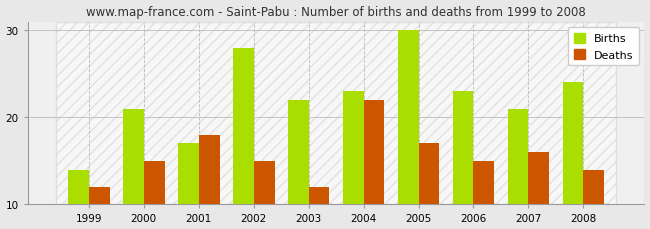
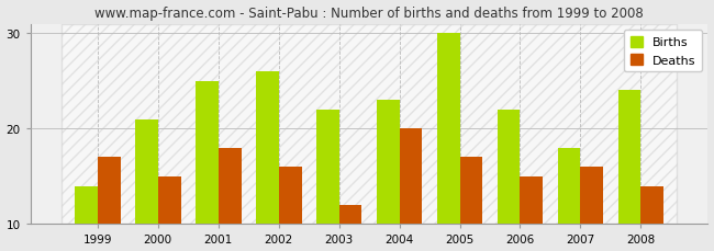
Deaths/1999: 12 -> 17
Births/2001: 17 -> 25
Births/2002: 28 -> 26
Deaths/2002: 15 -> 16
Deaths/2004: 22 -> 20
Births/2006: 23 -> 22
Births/2007: 21 -> 18
